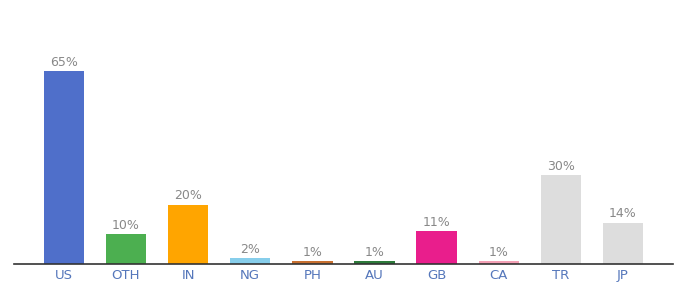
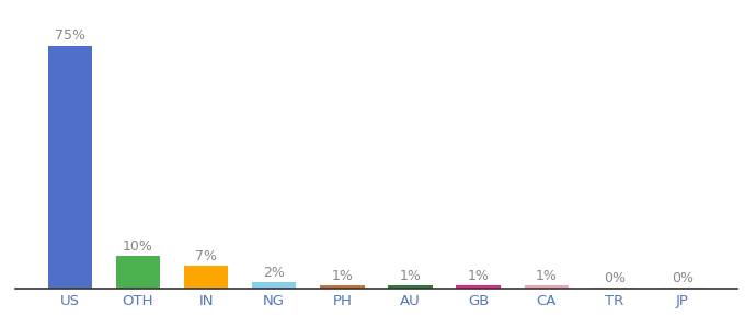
US: 65% -> 75%
IN: 20% -> 7%
GB: 11% -> 1%
TR: 30% -> 0%
JP: 14% -> 0%
